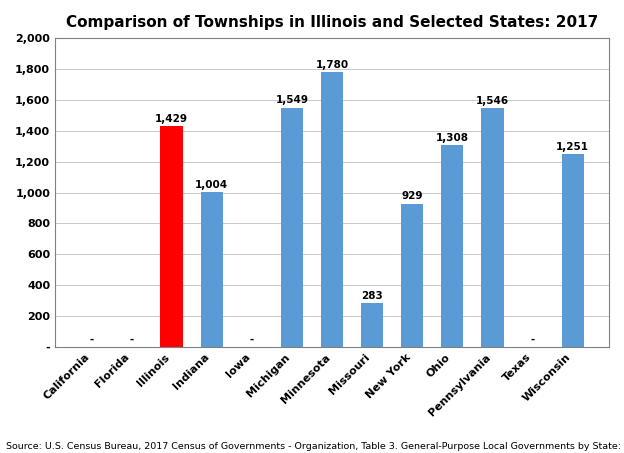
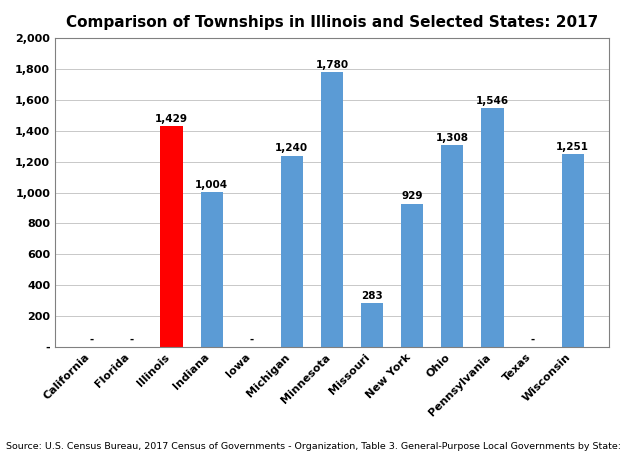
Michigan: 1,549 -> 1,240
